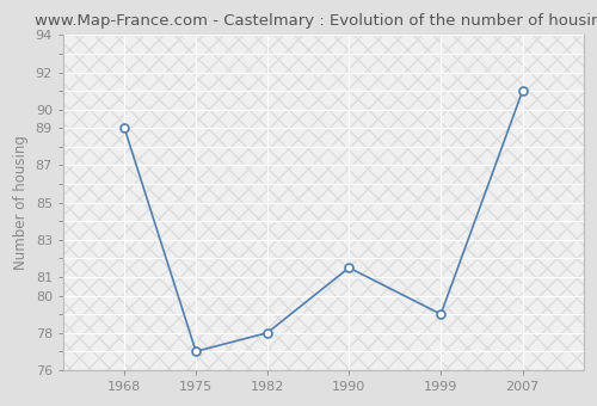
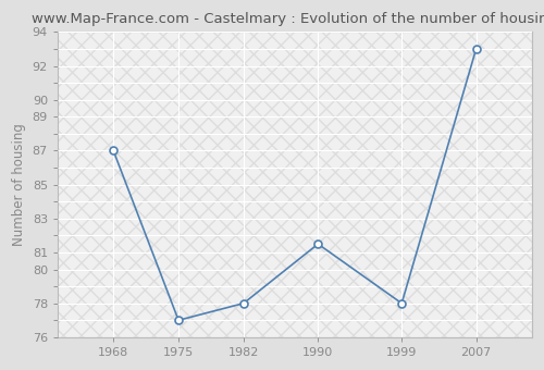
1968: 89.0 -> 87.0
1999: 79.0 -> 78.0
2007: 91.0 -> 93.0
